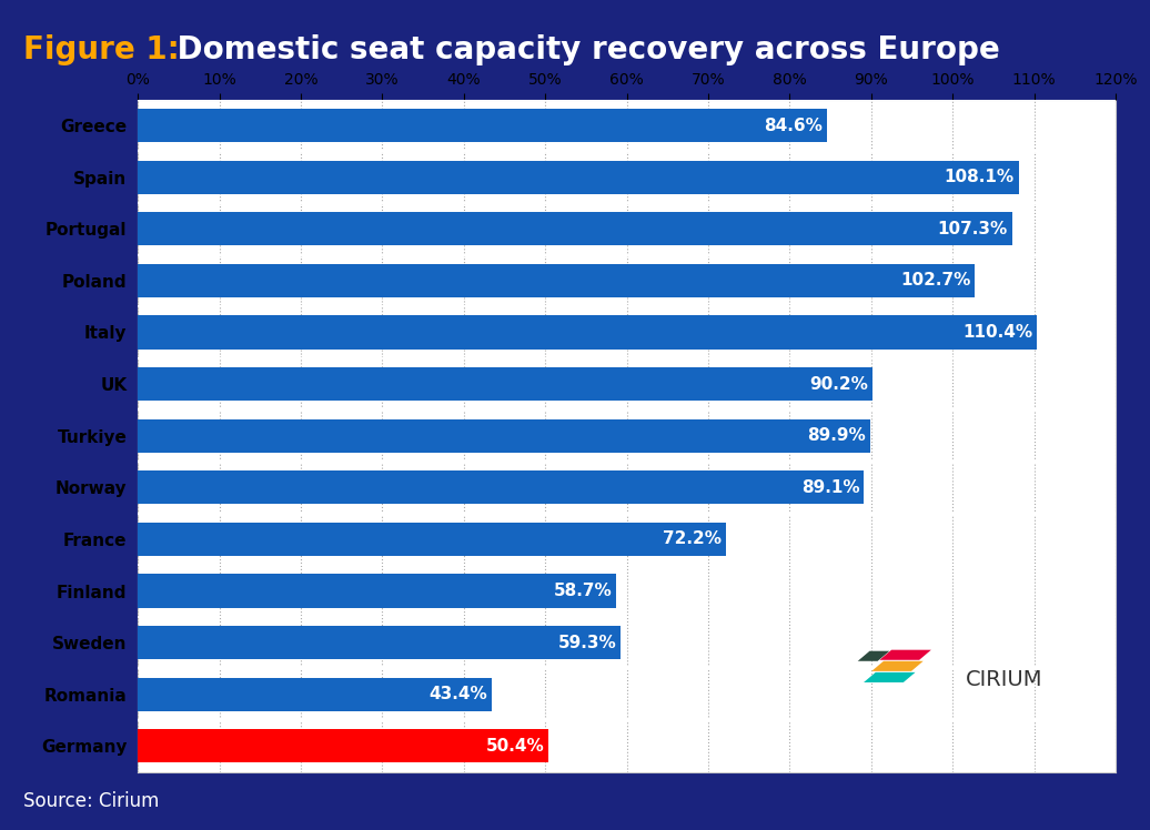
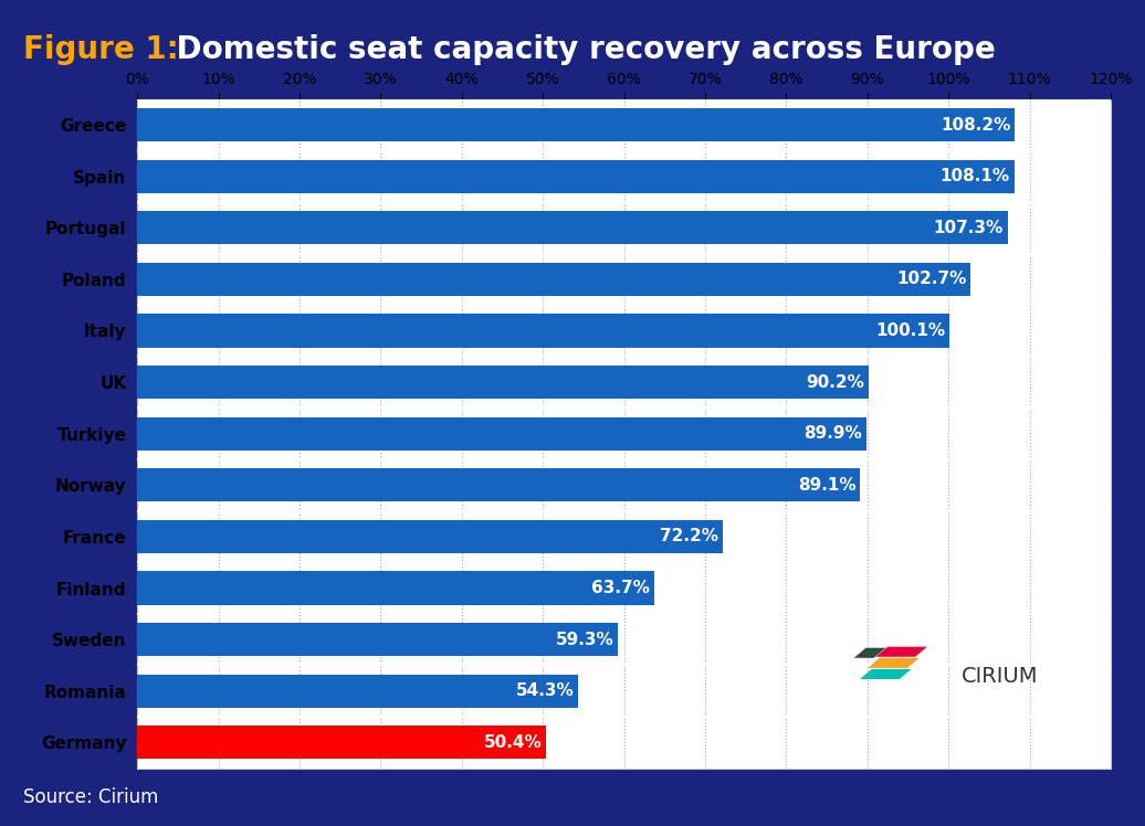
Greece: 84.6% -> 108.2%
Italy: 110.4% -> 100.1%
Finland: 58.7% -> 63.7%
Romania: 43.4% -> 54.3%
